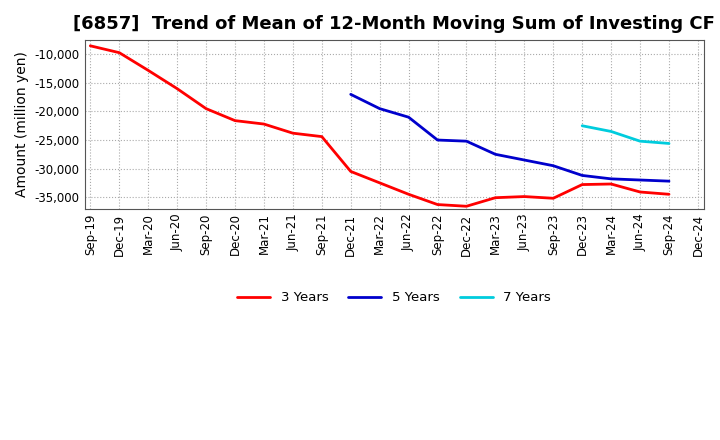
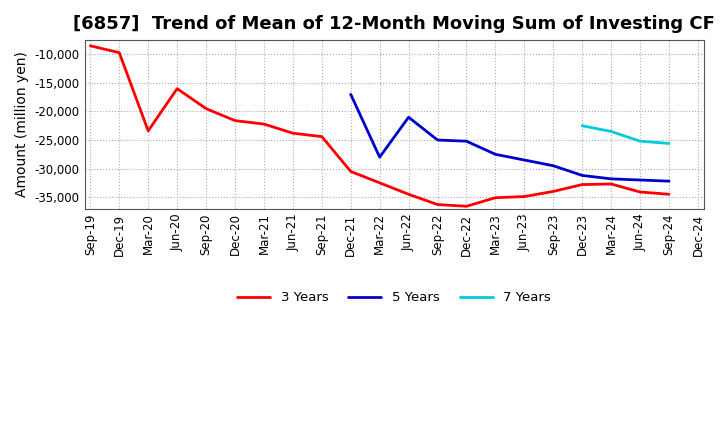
3 Years/Mar-20: -12,800 -> -23,400
5 Years/Mar-22: -19,500 -> -28,000
3 Years/Sep-23: -35,200 -> -34,000
